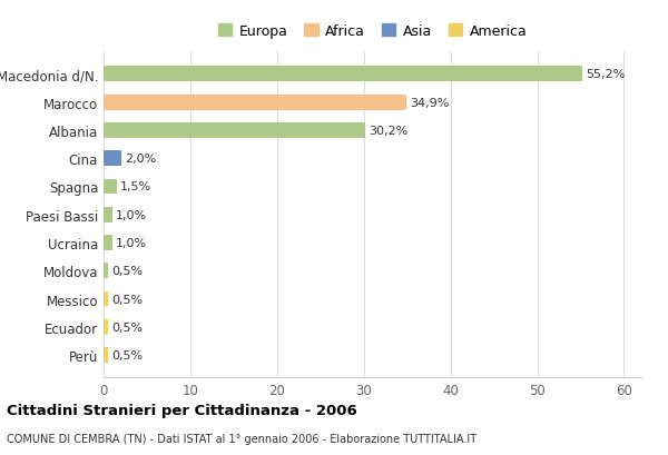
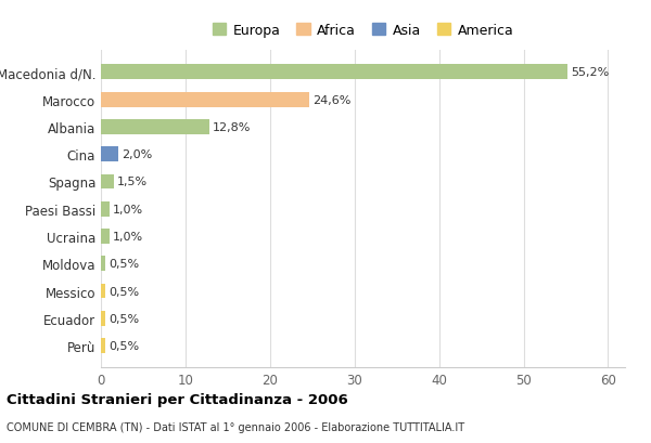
Marocco: 34,9% -> 24,6%
Albania: 30,2% -> 12,8%
